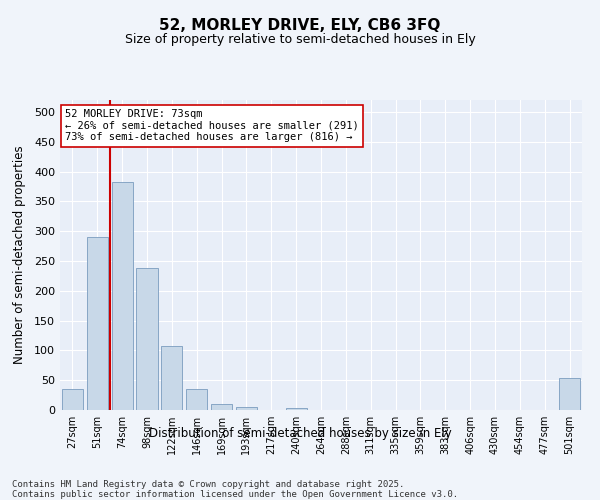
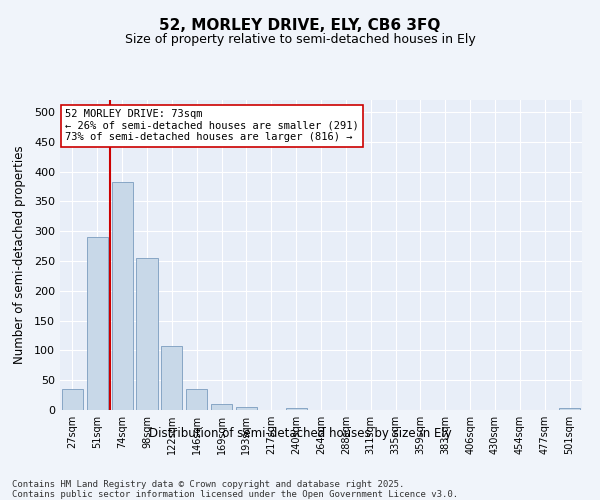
98sqm: 238 -> 255
501sqm: 54 -> 3
